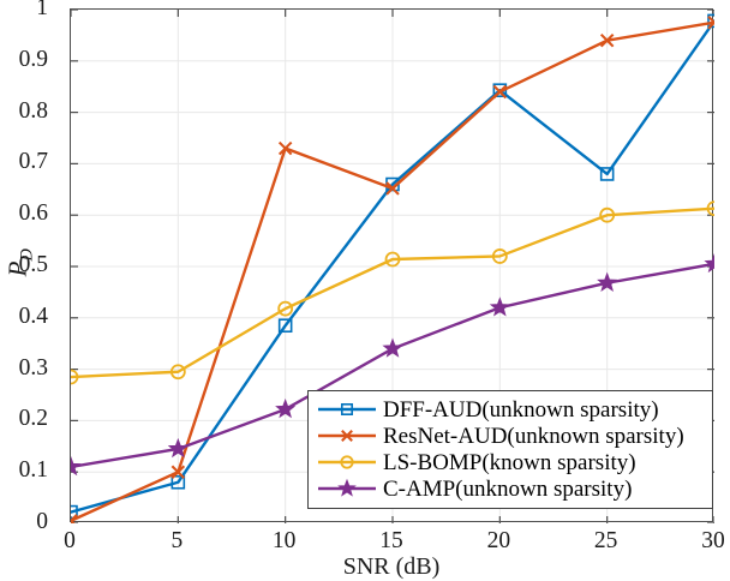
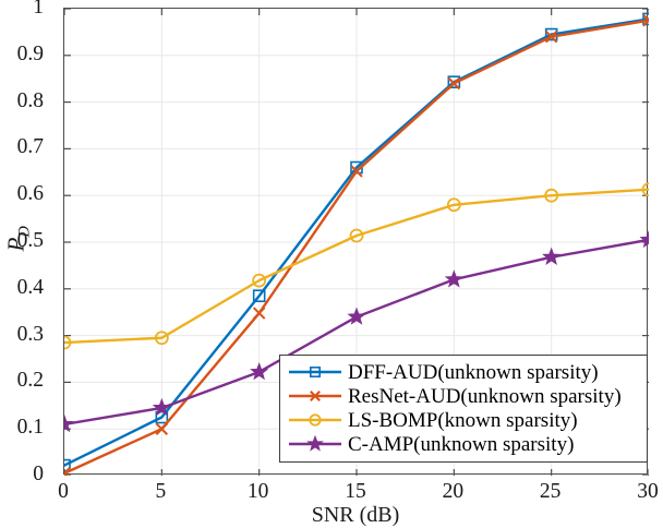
DFF-AUD(unknown sparsity)/5: 0.08 -> 0.12
ResNet-AUD(unknown sparsity)/10: 0.73 -> 0.35
LS-BOMP(known sparsity)/20: 0.52 -> 0.58
DFF-AUD(unknown sparsity)/25: 0.68 -> 0.94
